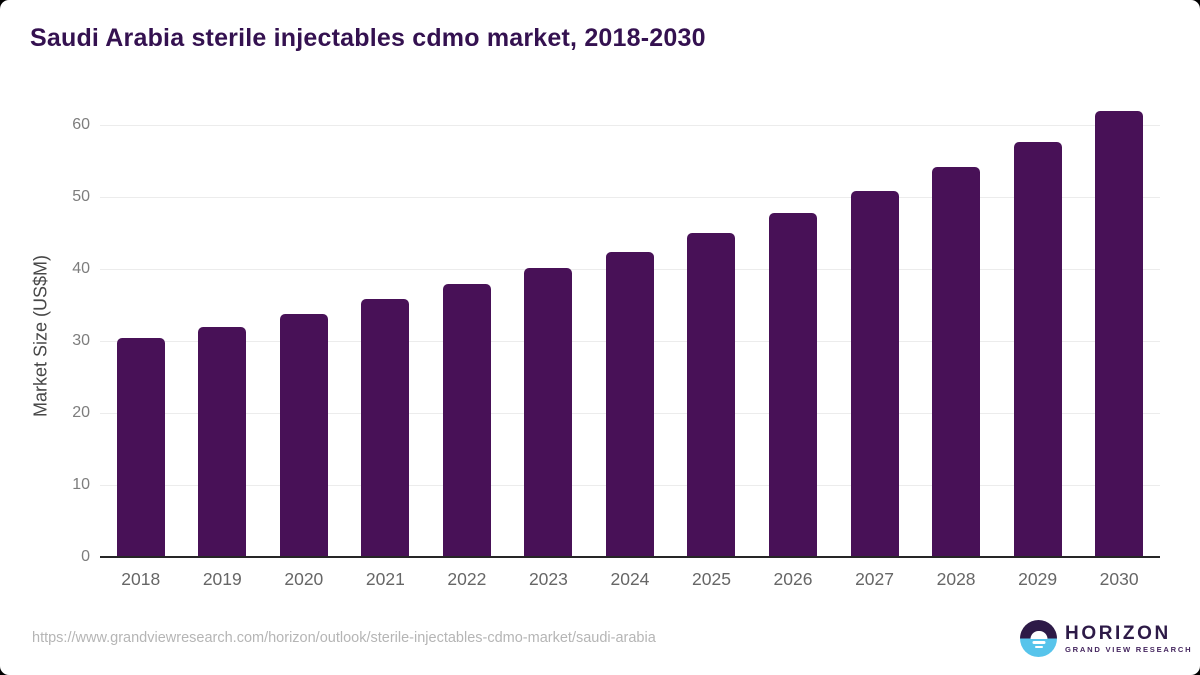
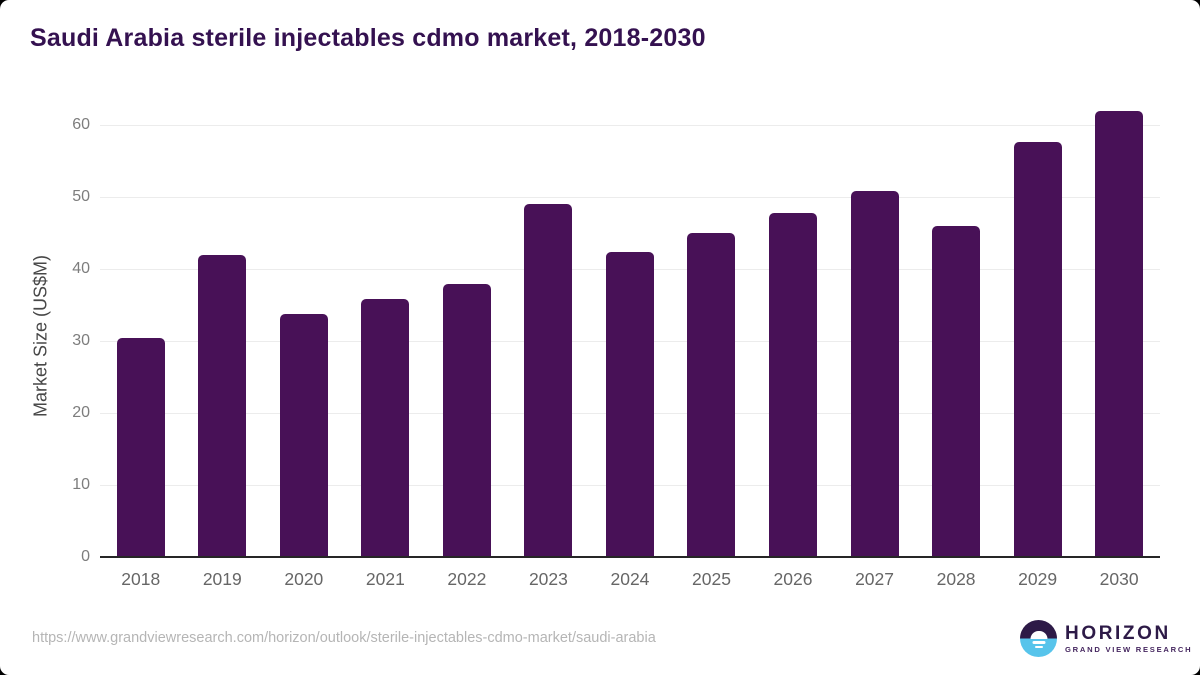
2019: 32 -> 42
2023: 40 -> 49
2028: 54 -> 46
